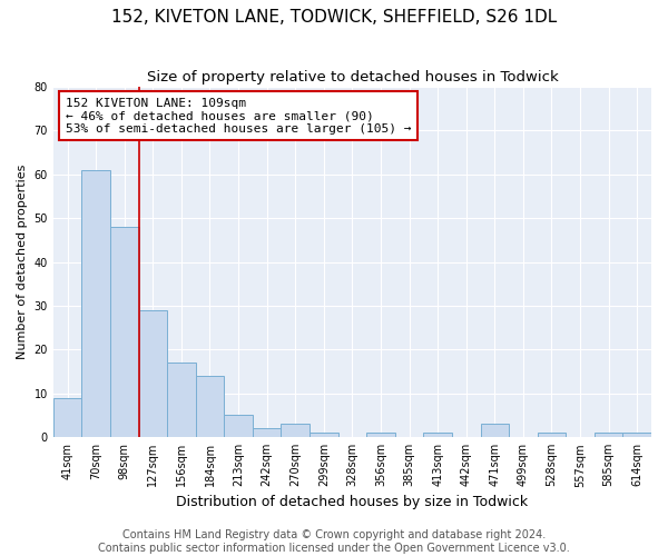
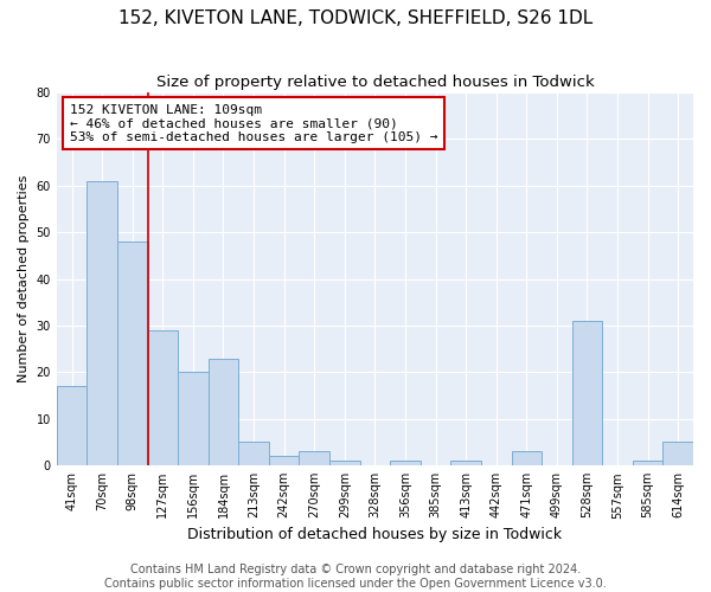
41sqm: 9 -> 17
156sqm: 17 -> 20
184sqm: 14 -> 23
528sqm: 1 -> 31
614sqm: 1 -> 5
